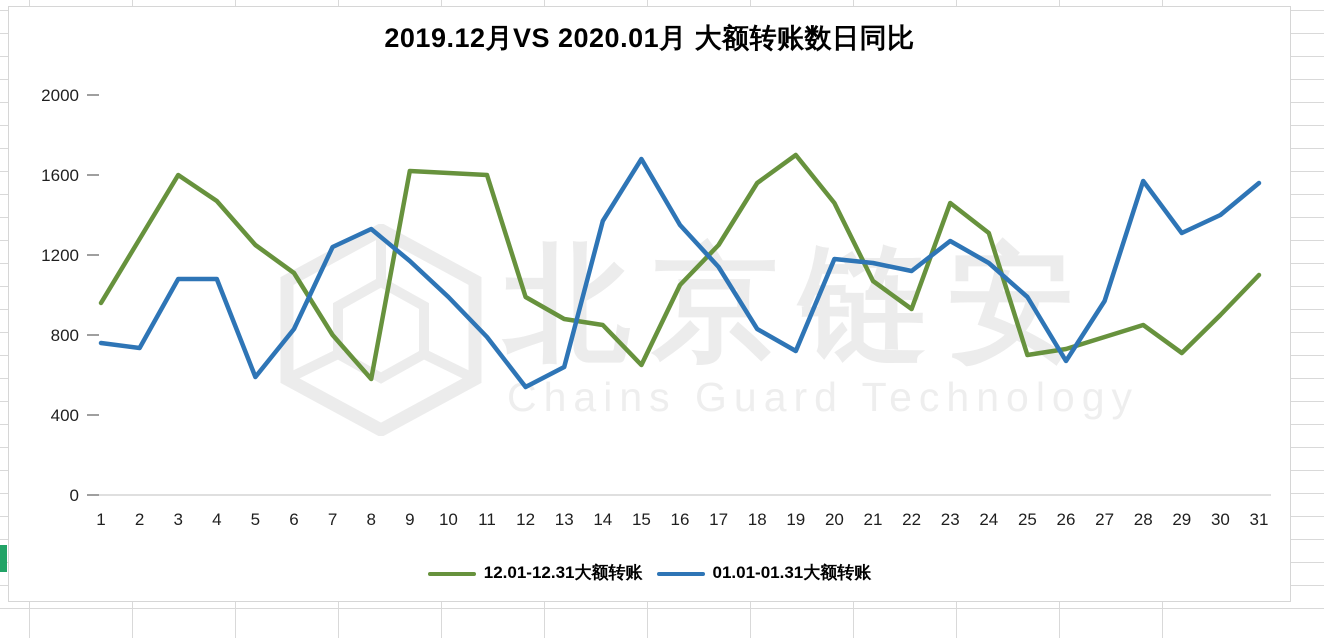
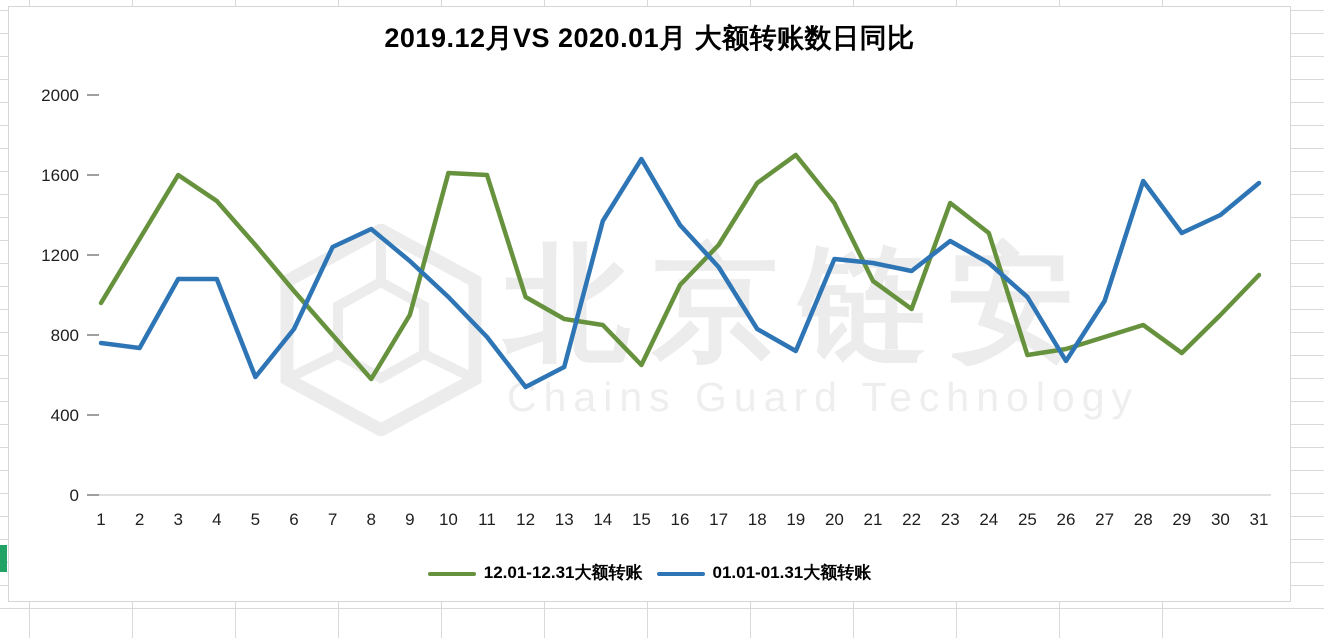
12.01-12.31大额转账/6: 1110 -> 1020
12.01-12.31大额转账/9: 1620 -> 900
